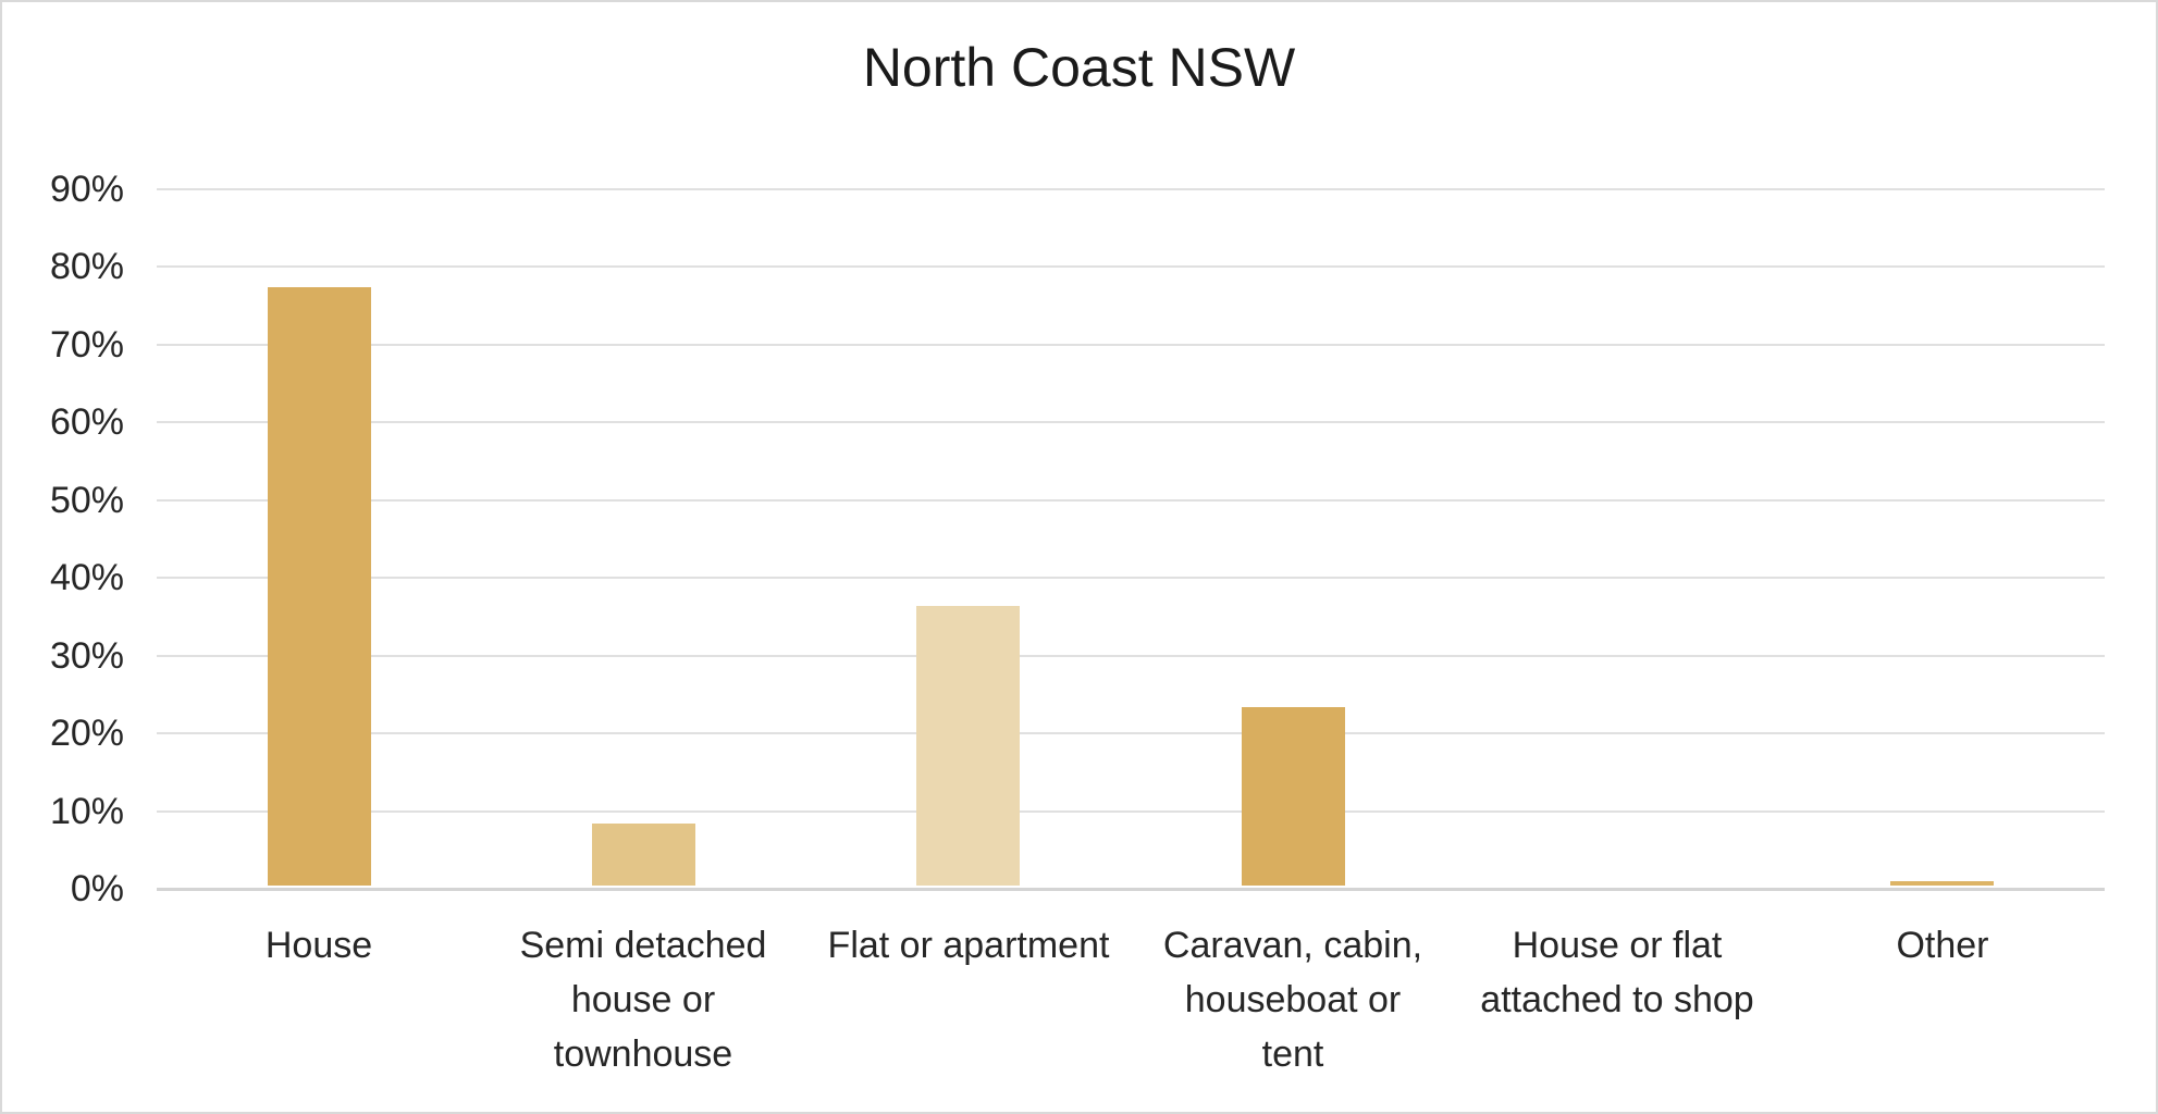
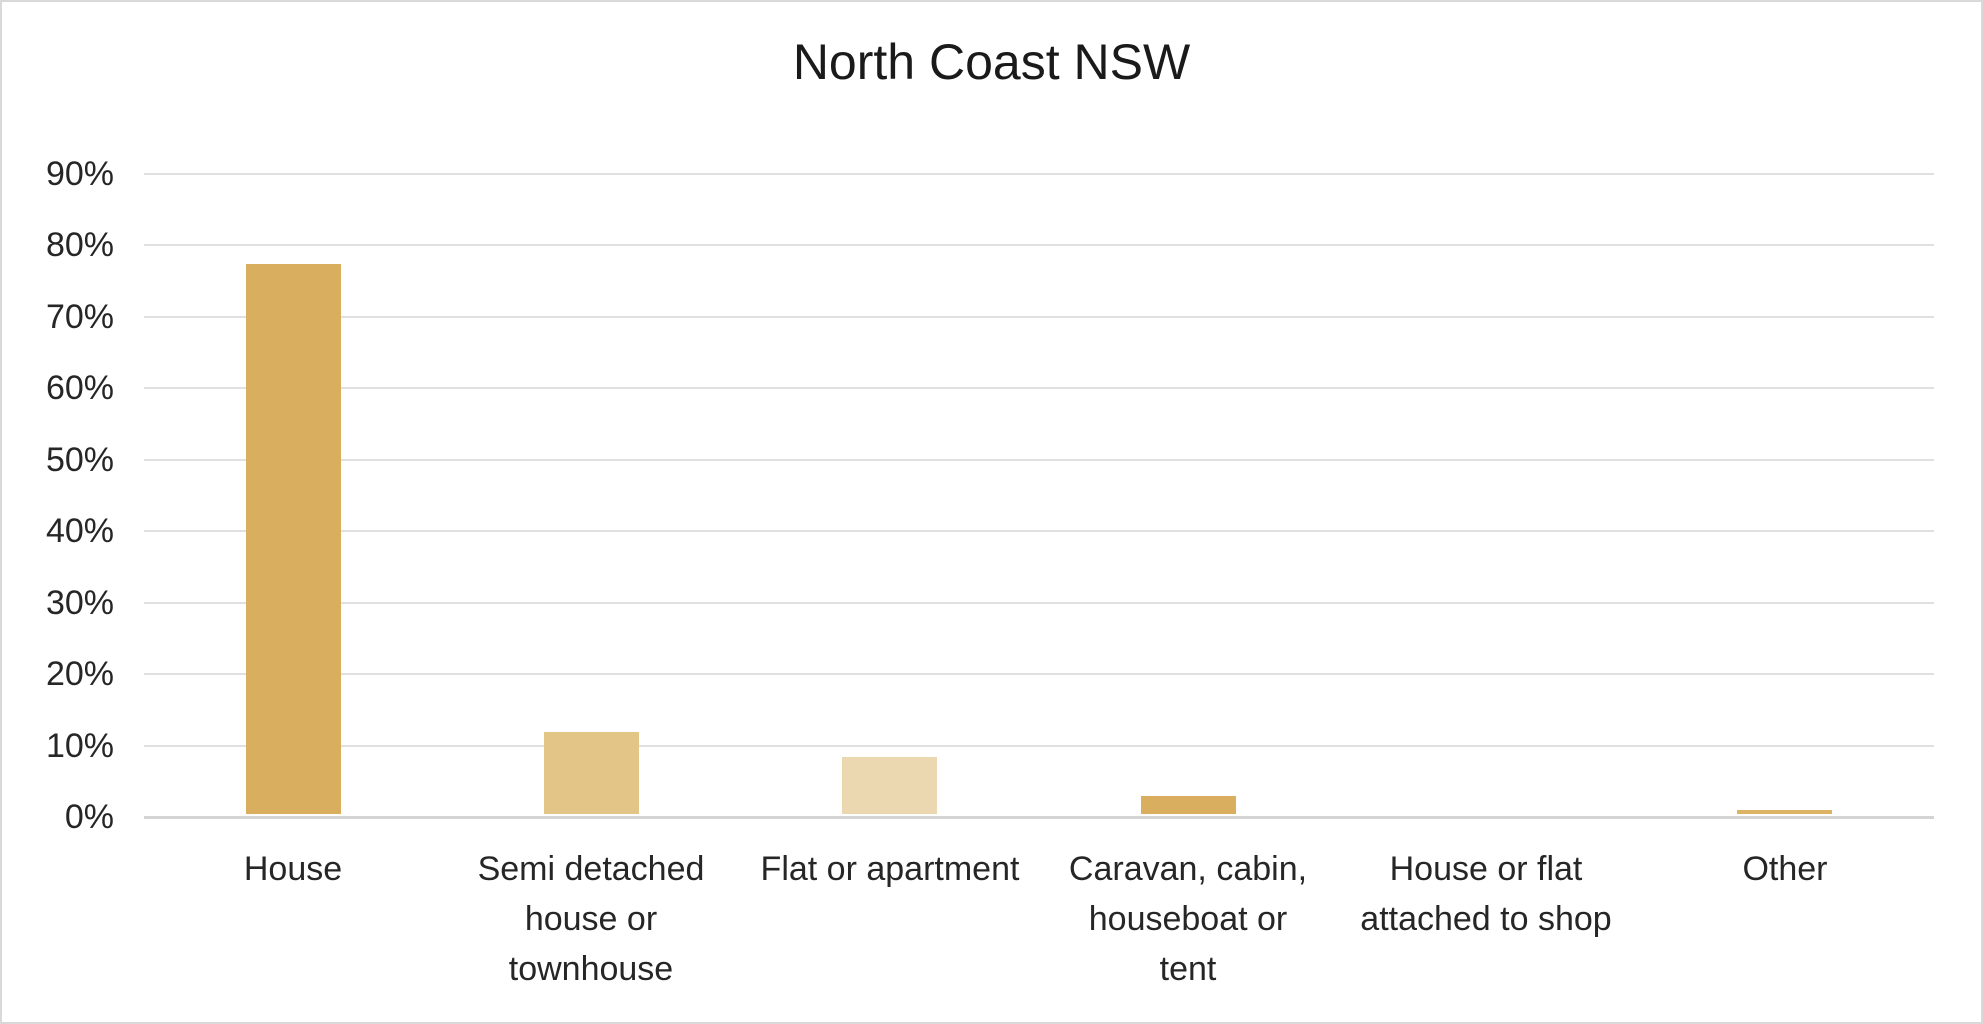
Semi detached house or townhouse: 8% -> 12%
Flat or apartment: 36% -> 8%
Caravan, cabin, houseboat or tent: 23% -> 2%
